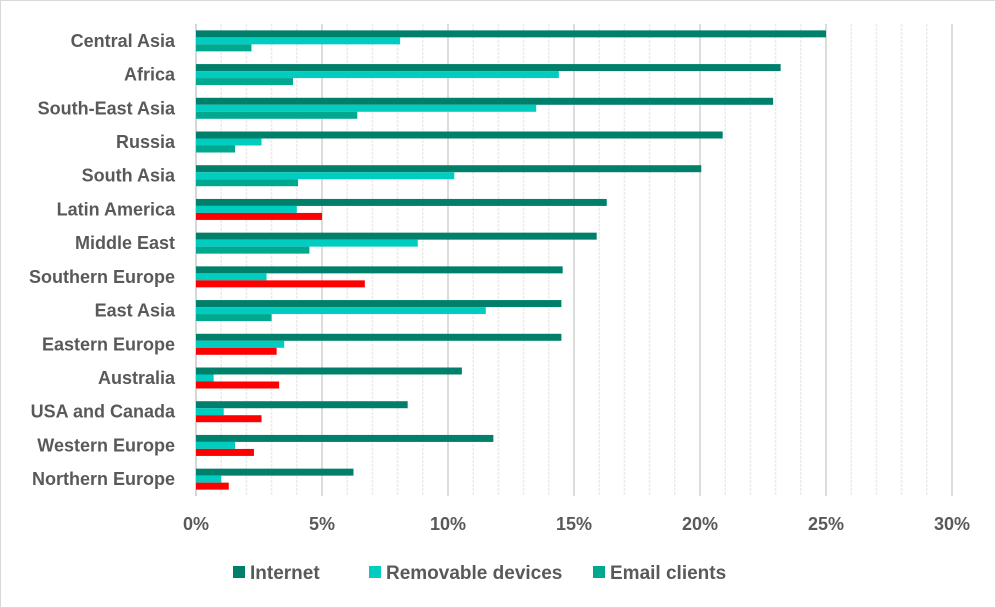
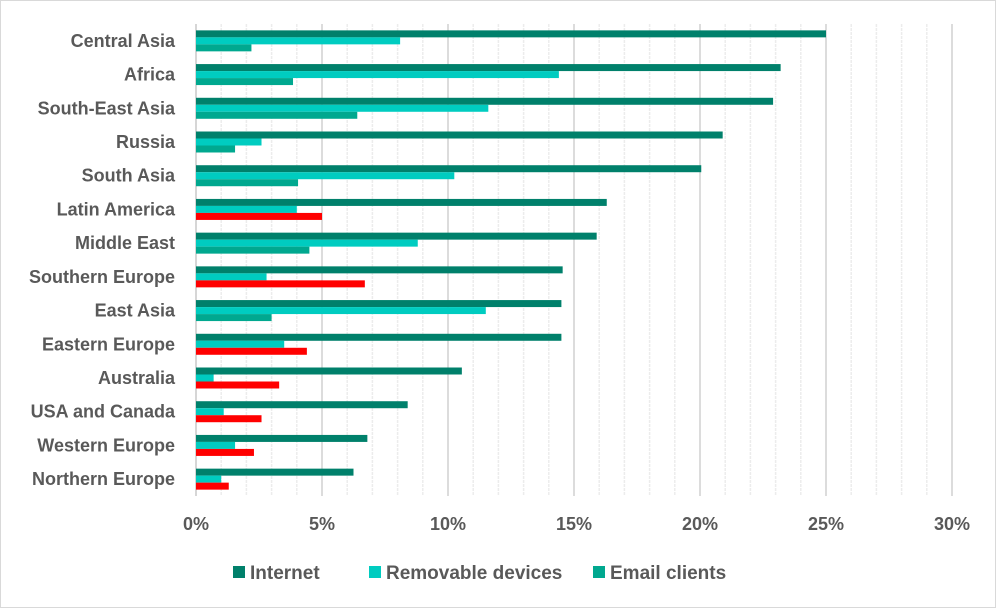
Removable devices/South-East Asia: 13.5% -> 11.6%
Email clients/Eastern Europe: 3.2% -> 4.4%
Internet/Western Europe: 11.8% -> 6.8%
